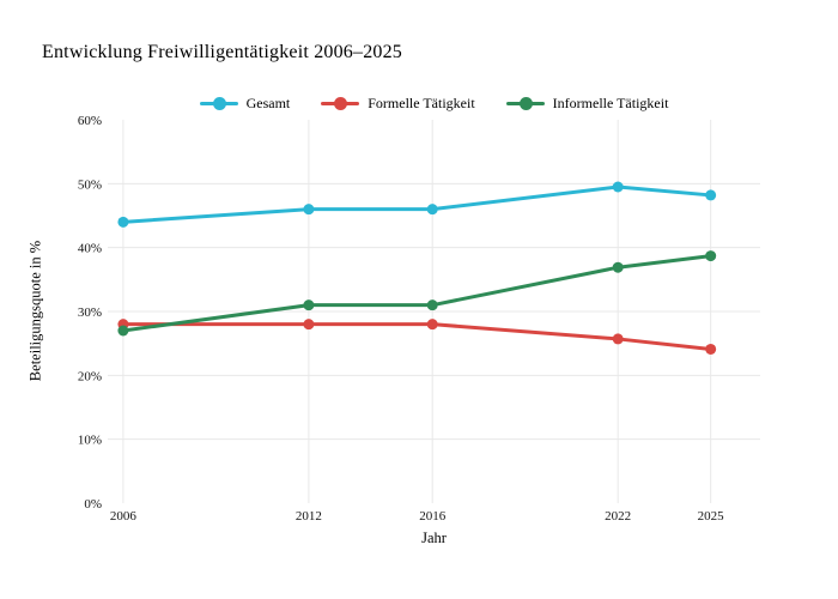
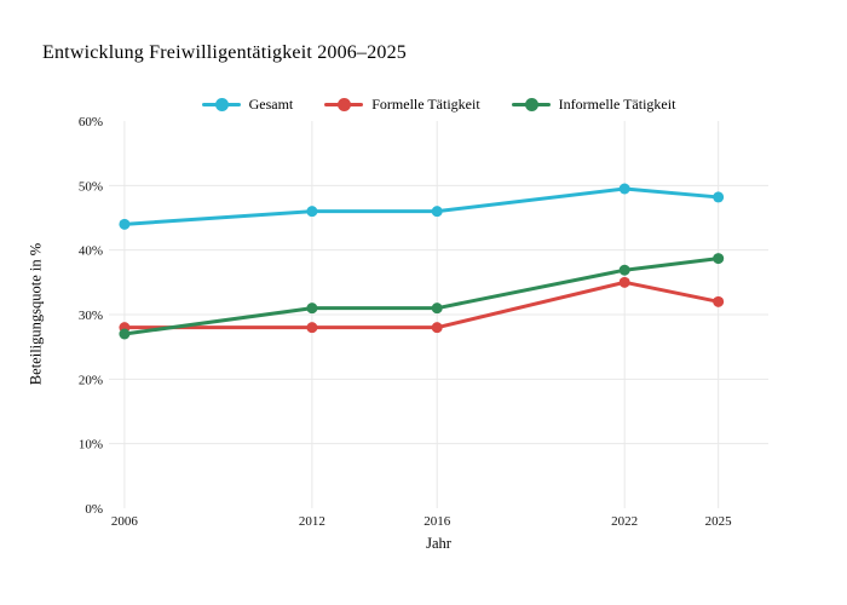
Formelle Tätigkeit/2022: 26% -> 35%
Formelle Tätigkeit/2025: 24% -> 32%
